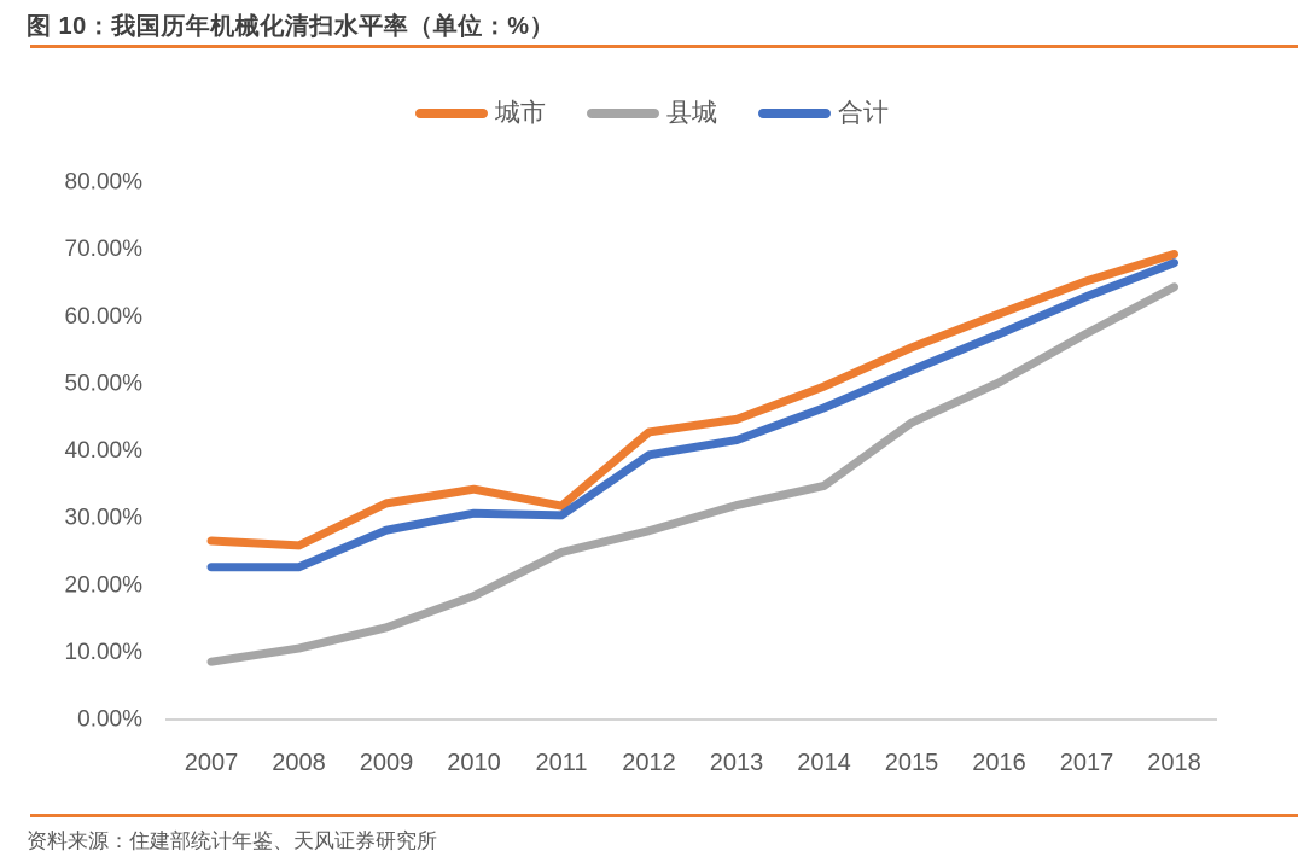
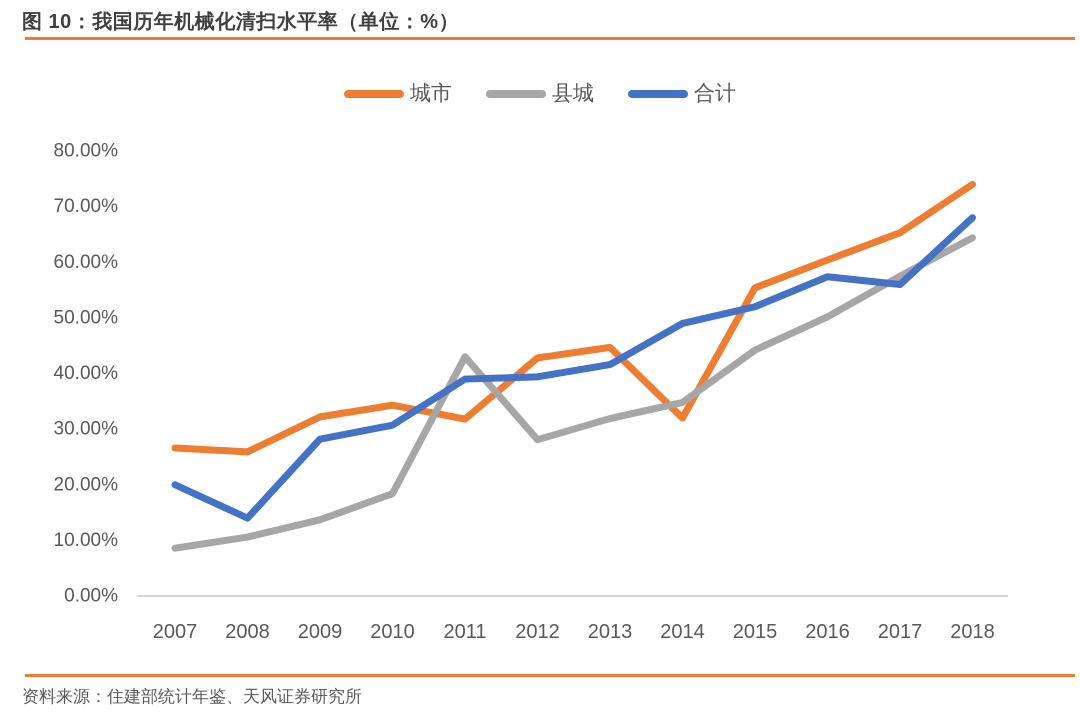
合计/2007: 23% -> 20%
合计/2008: 23% -> 14%
县城/2011: 25% -> 43%
合计/2011: 30% -> 39%
城市/2014: 50% -> 32%
合计/2014: 46% -> 49%
合计/2017: 63% -> 56%
城市/2018: 69% -> 74%
